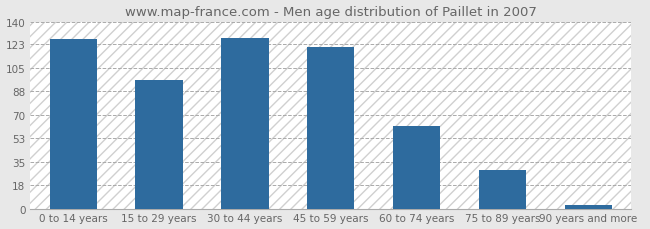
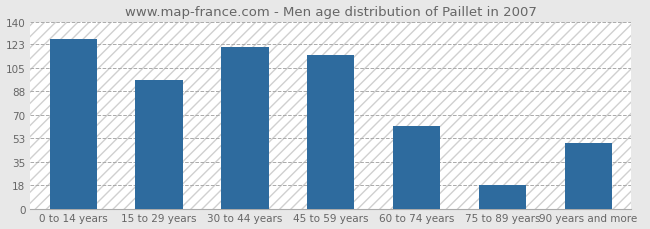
30 to 44 years: 128 -> 121
45 to 59 years: 121 -> 115
75 to 89 years: 29 -> 18
90 years and more: 3 -> 49
